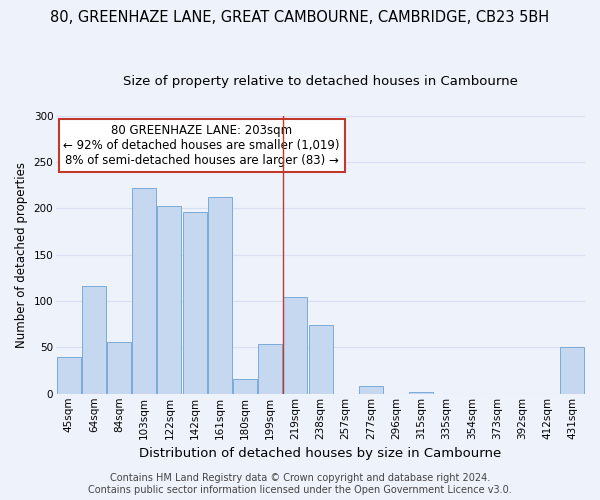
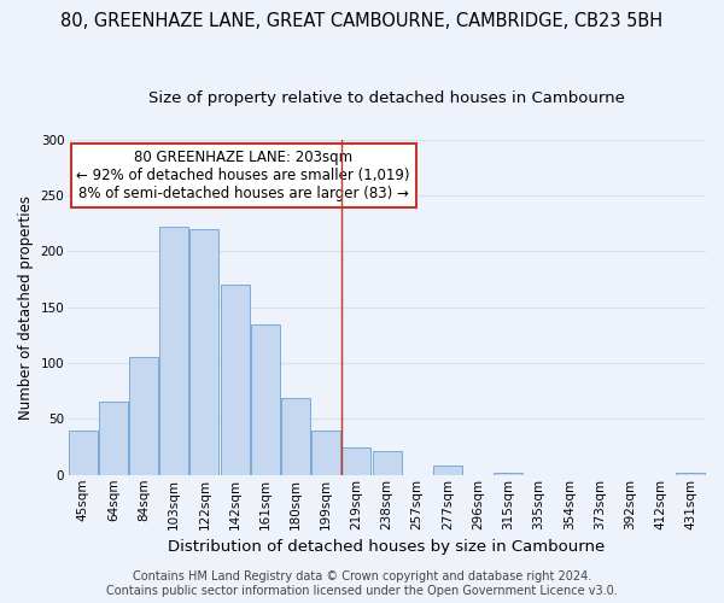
64sqm: 116 -> 65
84sqm: 56 -> 105
122sqm: 202 -> 220
142sqm: 196 -> 170
161sqm: 212 -> 134
180sqm: 16 -> 69
199sqm: 54 -> 40
219sqm: 104 -> 25
238sqm: 74 -> 21
431sqm: 50 -> 2
